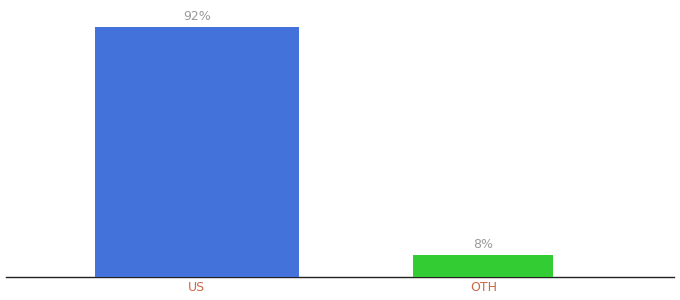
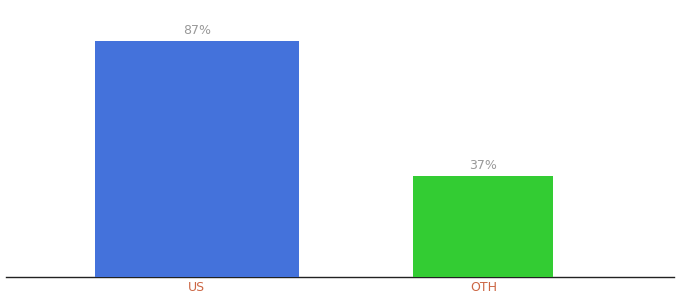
US: 92% -> 87%
OTH: 8% -> 37%
